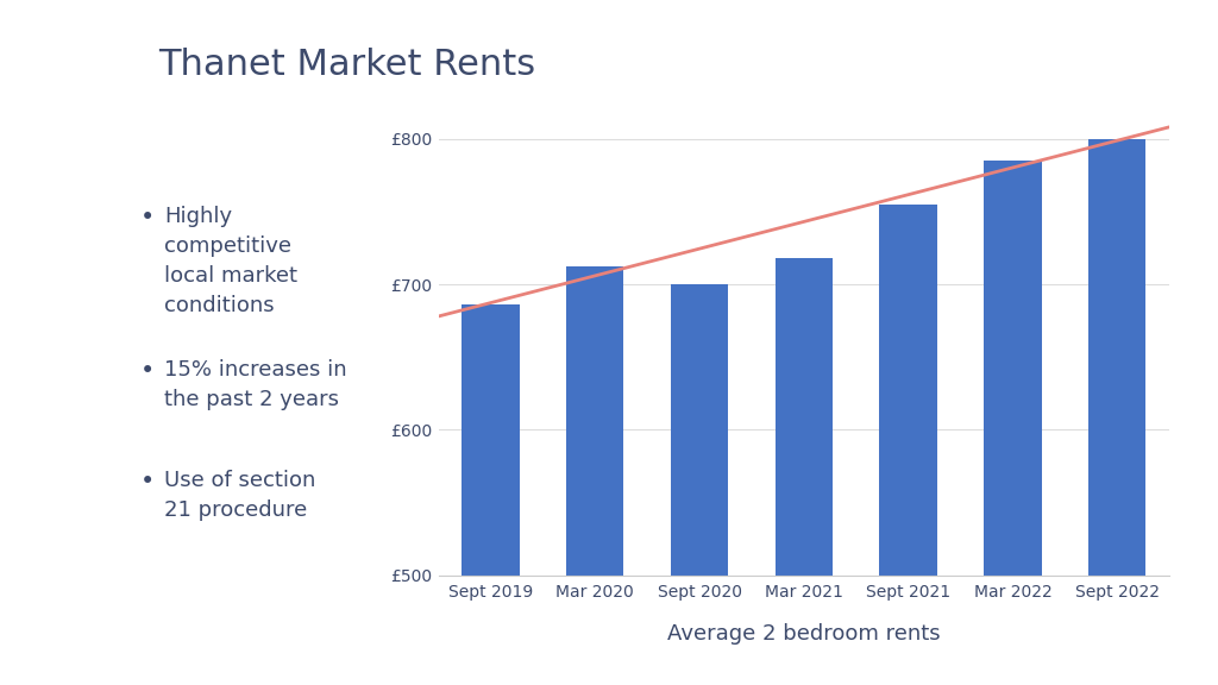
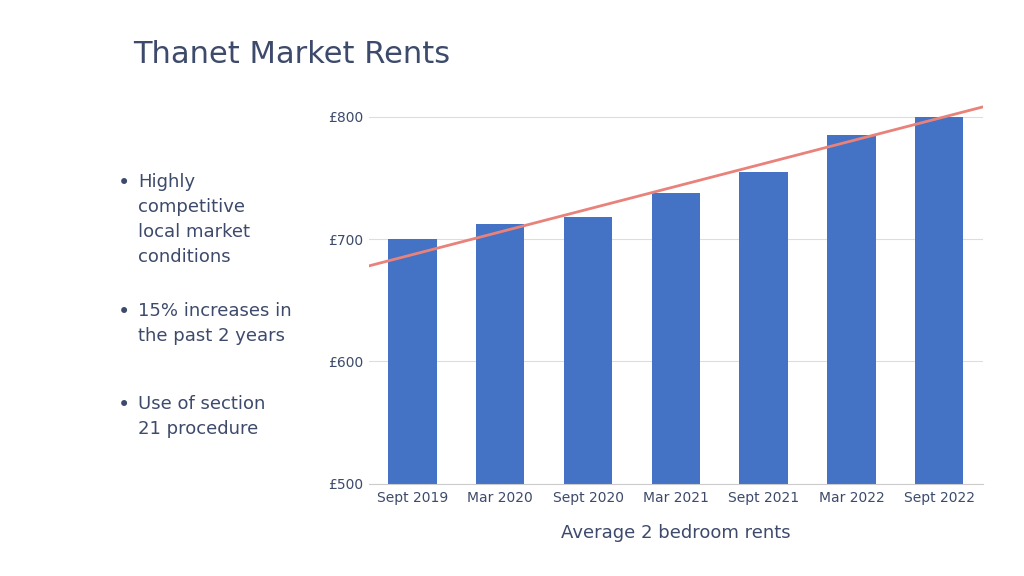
Sept 2019: £686 -> £700
Sept 2020: £700 -> £718
Mar 2021: £718 -> £738
